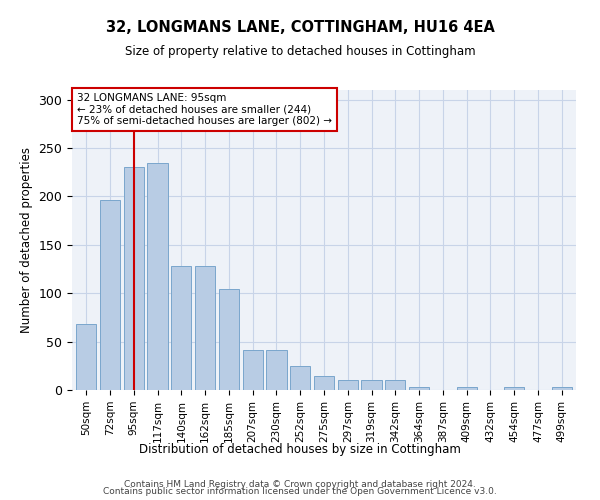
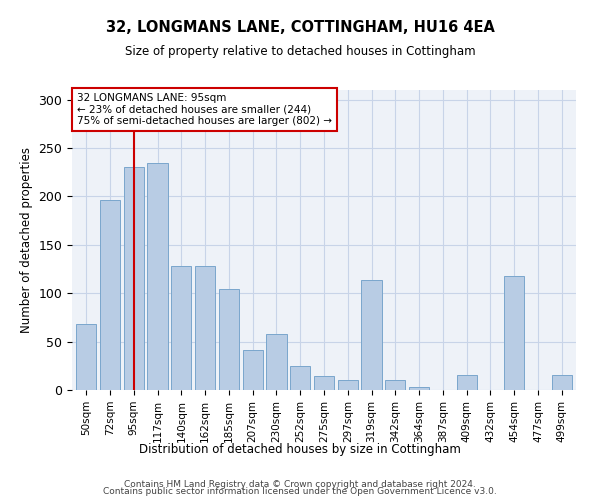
230sqm: 41 -> 58
319sqm: 10 -> 114
409sqm: 3 -> 16
454sqm: 3 -> 118
499sqm: 3 -> 16
